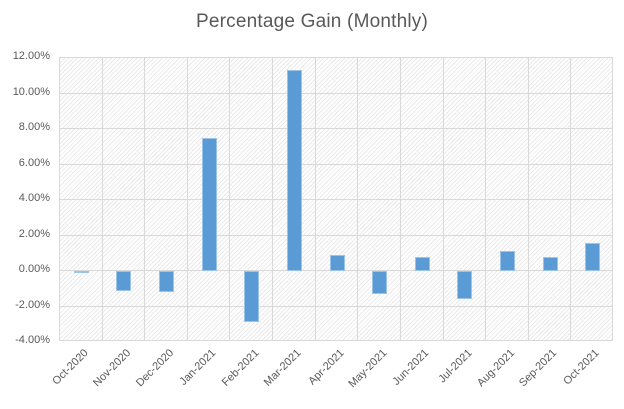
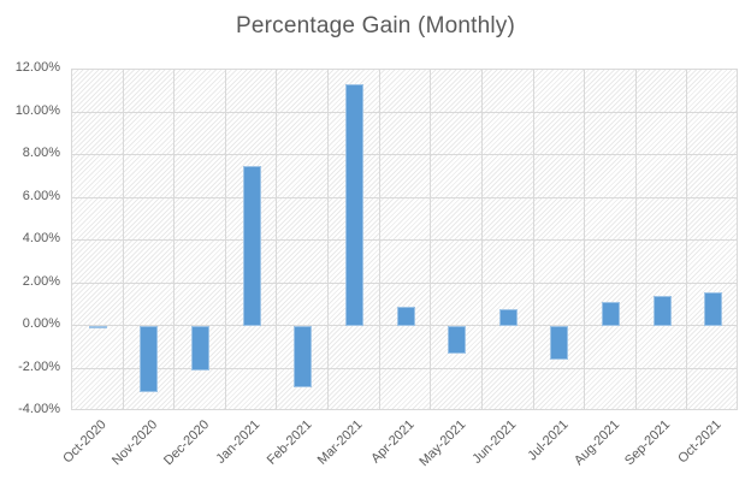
Nov-2020: -1.1% -> -3.1%
Dec-2020: -1.2% -> -2.1%
Sep-2021: 0.8% -> 1.4%
